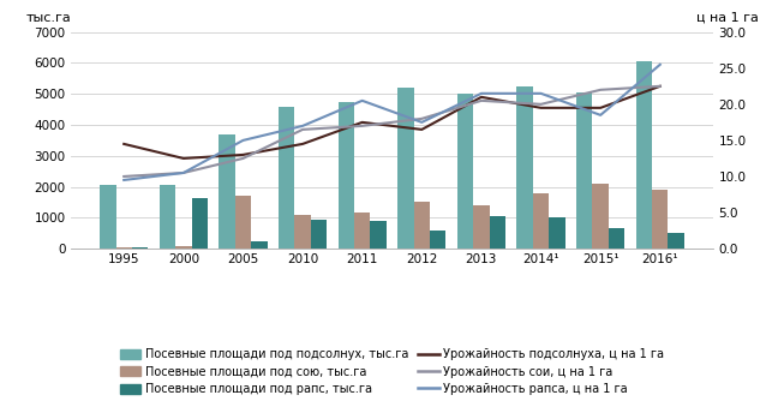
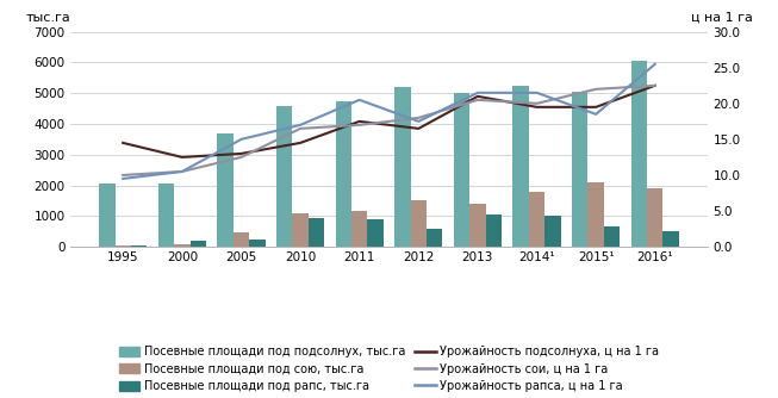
Посевные площади под рапс, тыс.га/2000: 1650 -> 180
Посевные площади под сою, тыс.га/2005: 1700 -> 450
